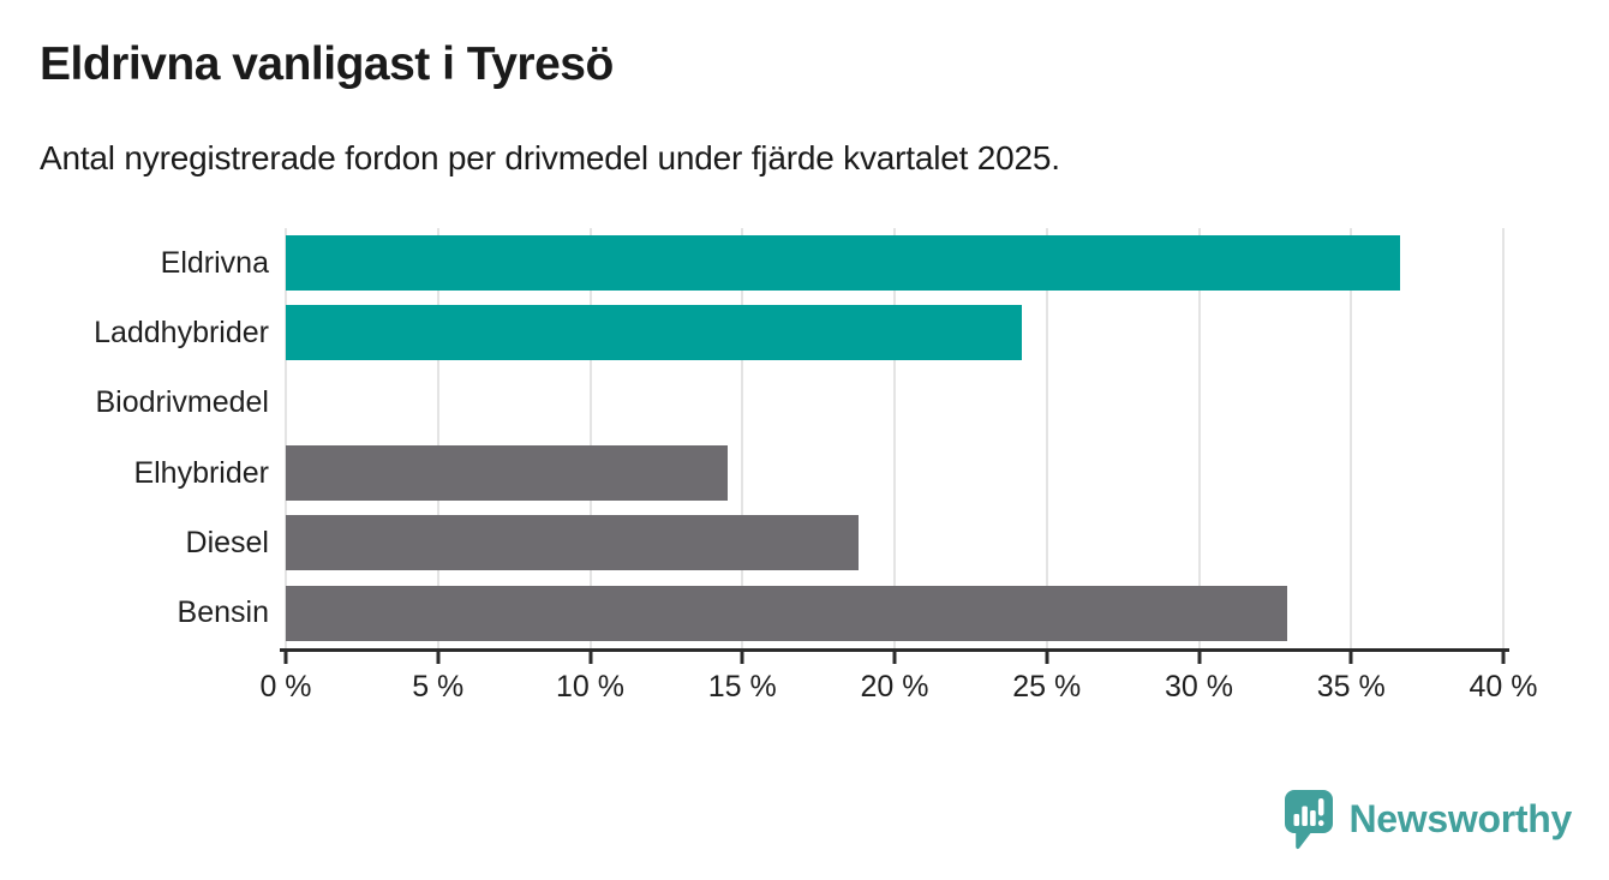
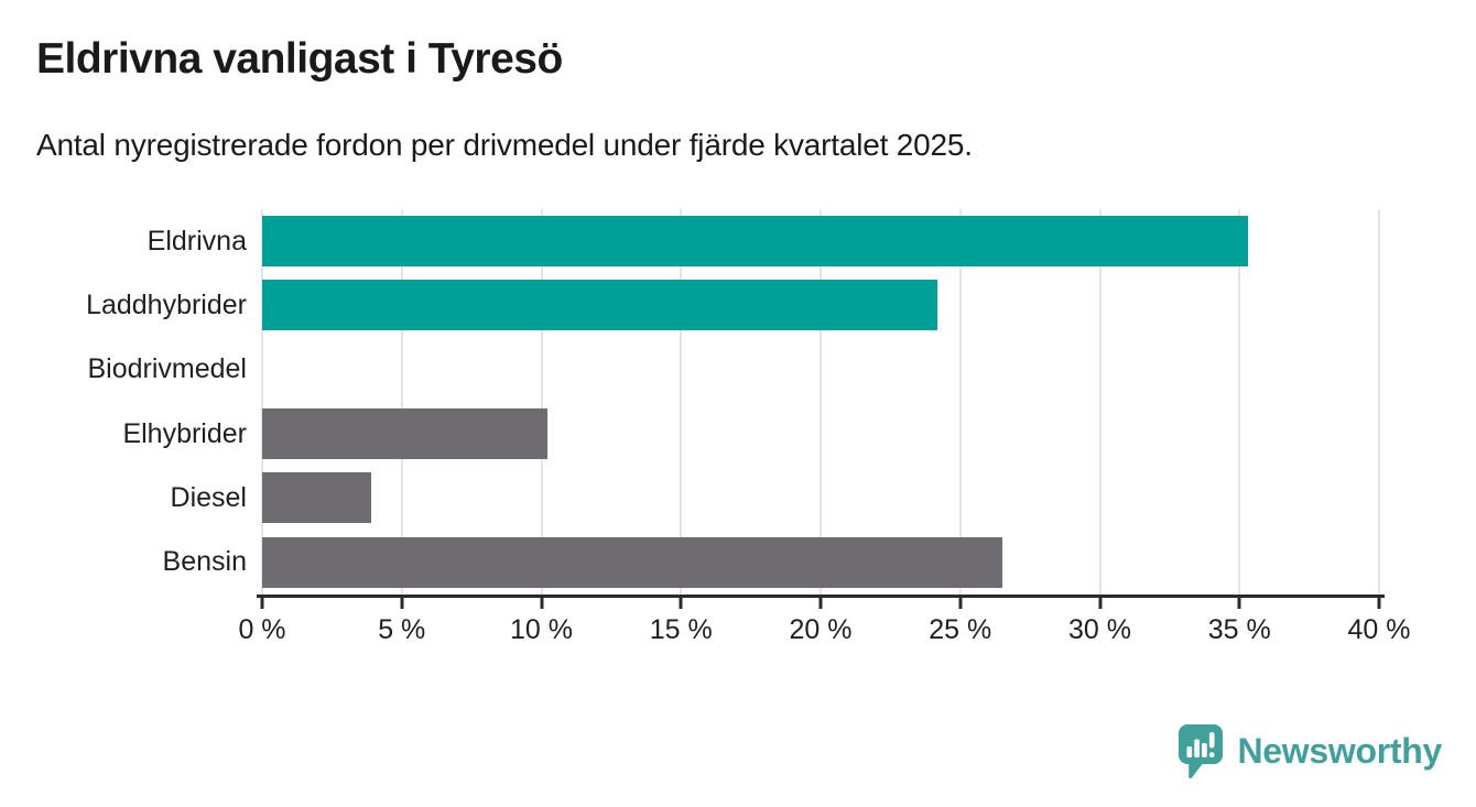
Eldrivna: 36.6% -> 35.3%
Elhybrider: 14.5% -> 10.2%
Diesel: 18.8% -> 3.9%
Bensin: 32.9% -> 26.5%
